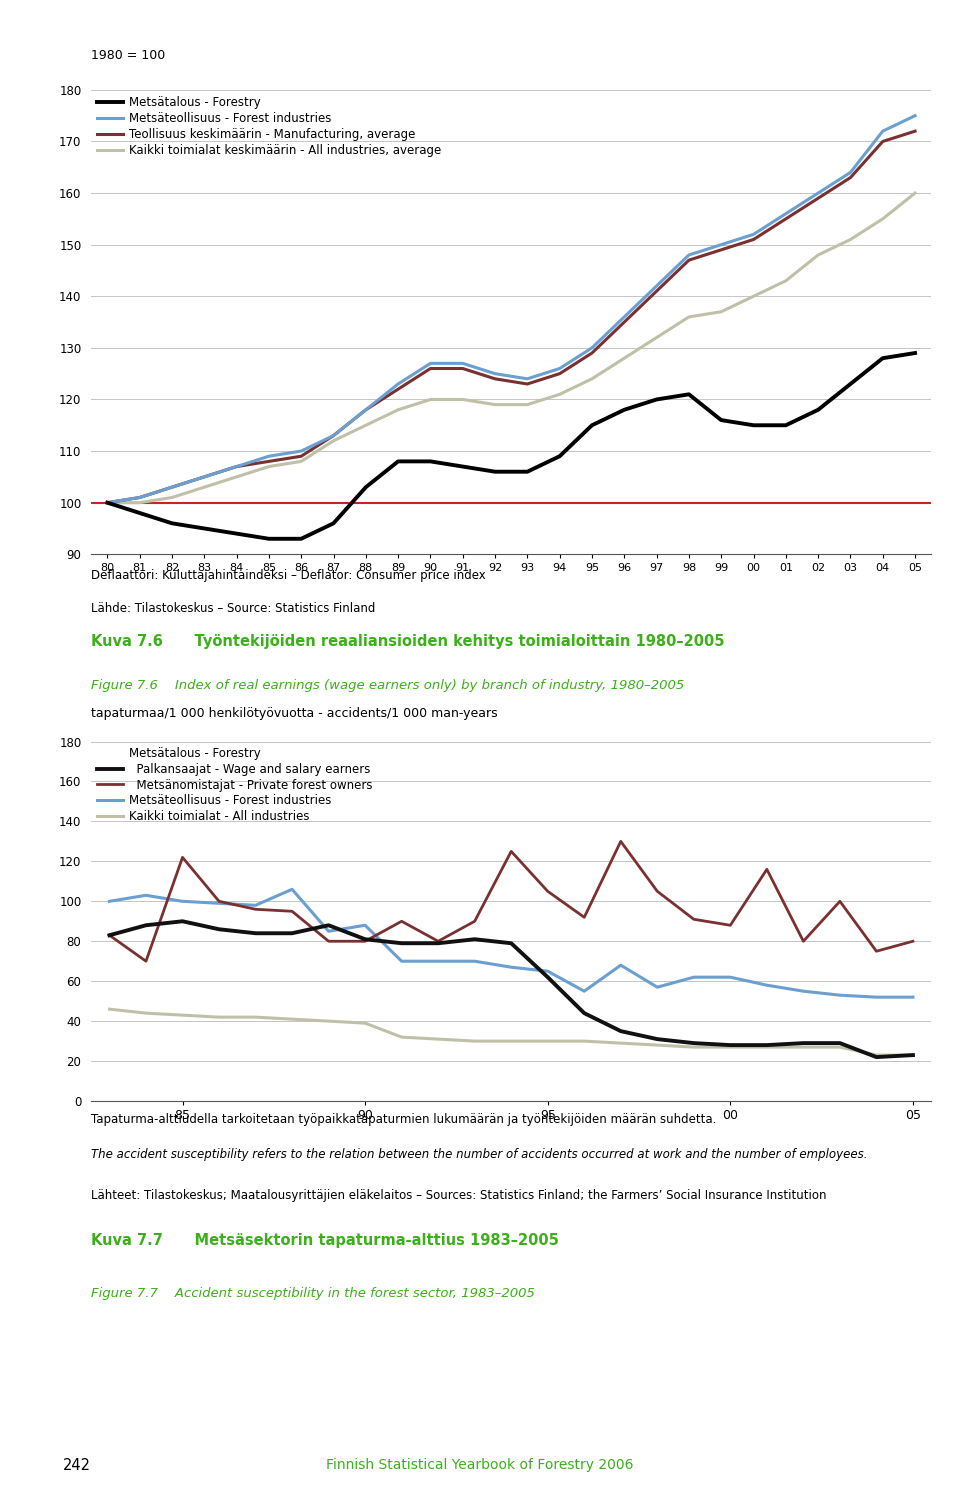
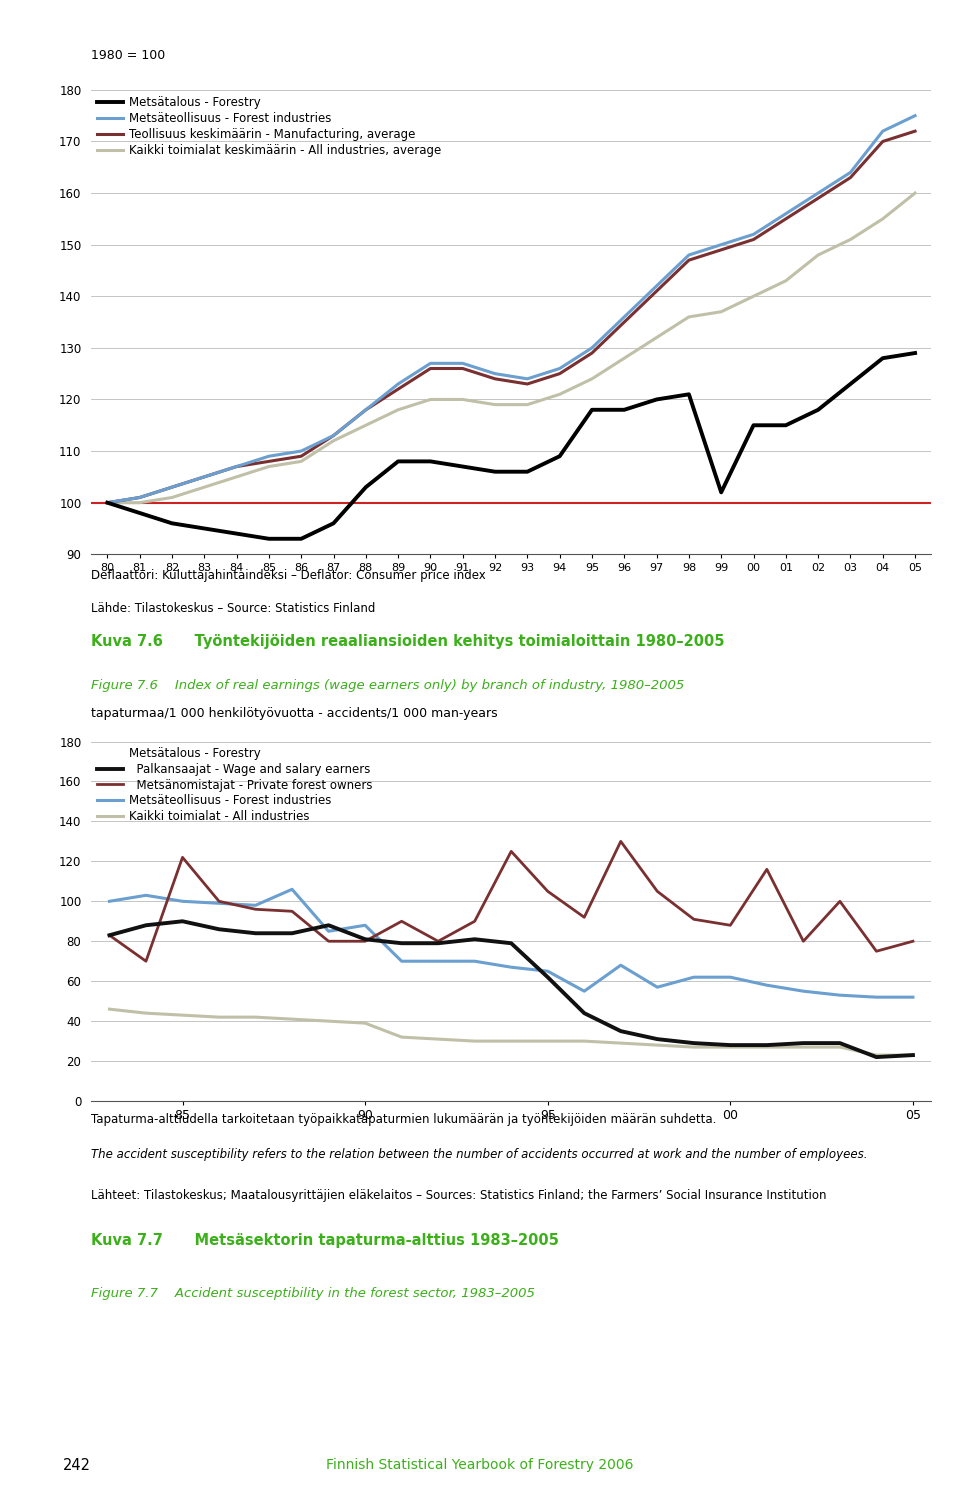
Metsätalous - Forestry/95: 115 -> 118
Metsätalous - Forestry/99: 116 -> 102
